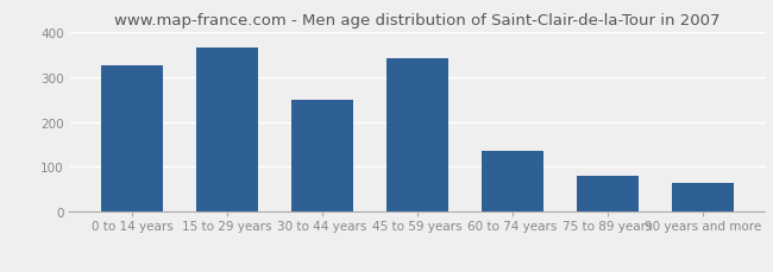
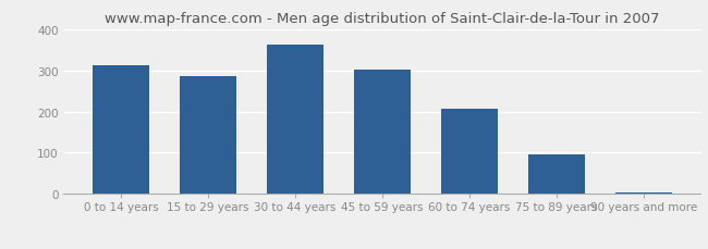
0 to 14 years: 325 -> 311
15 to 29 years: 365 -> 286
30 to 44 years: 250 -> 362
45 to 59 years: 340 -> 301
60 to 74 years: 135 -> 207
75 to 89 years: 80 -> 95
90 years and more: 65 -> 5
